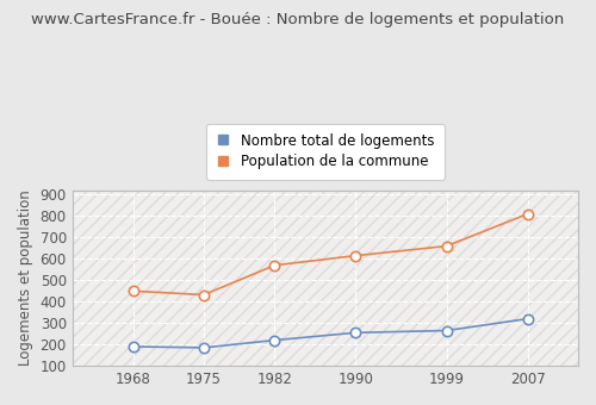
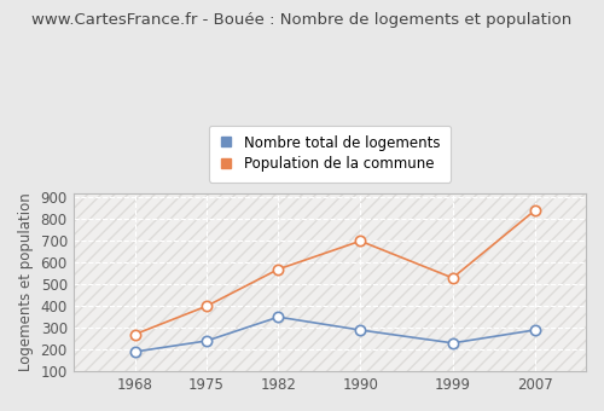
Population de la commune/1968: 450 -> 270
Nombre total de logements/1975: 180 -> 240
Population de la commune/1975: 430 -> 400
Nombre total de logements/1982: 220 -> 350
Nombre total de logements/1990: 260 -> 290
Population de la commune/1990: 620 -> 700
Nombre total de logements/1999: 260 -> 230
Population de la commune/1999: 660 -> 530
Nombre total de logements/2007: 320 -> 290
Population de la commune/2007: 810 -> 840
